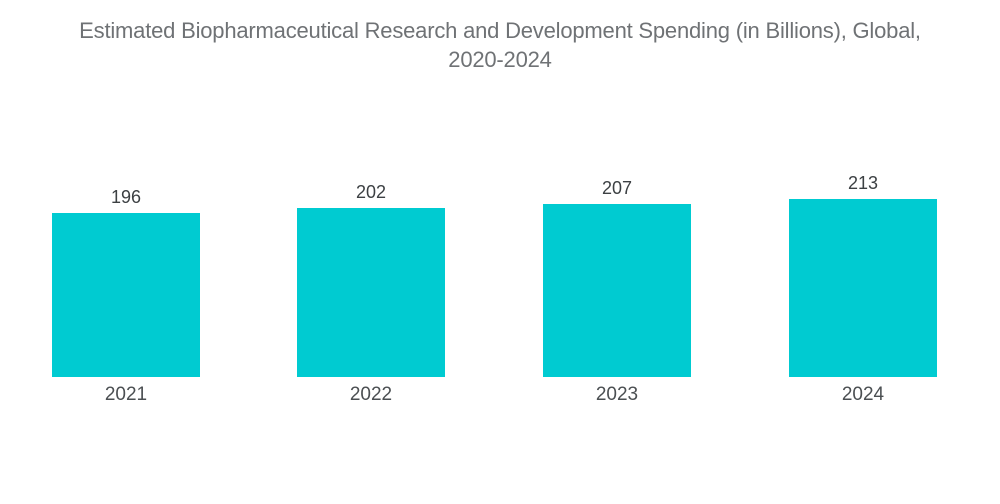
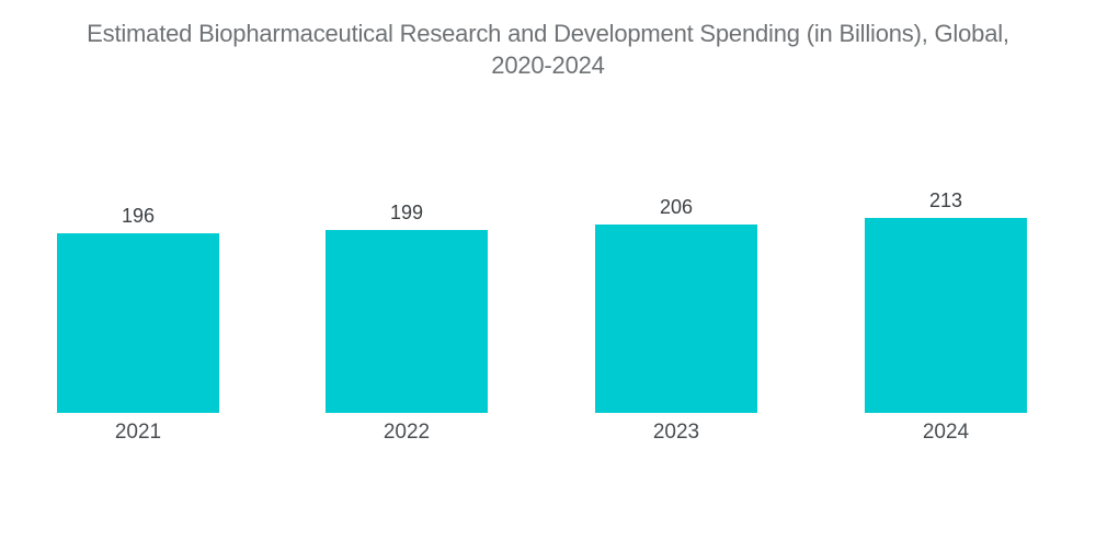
2022: 202 -> 199
2023: 207 -> 206
